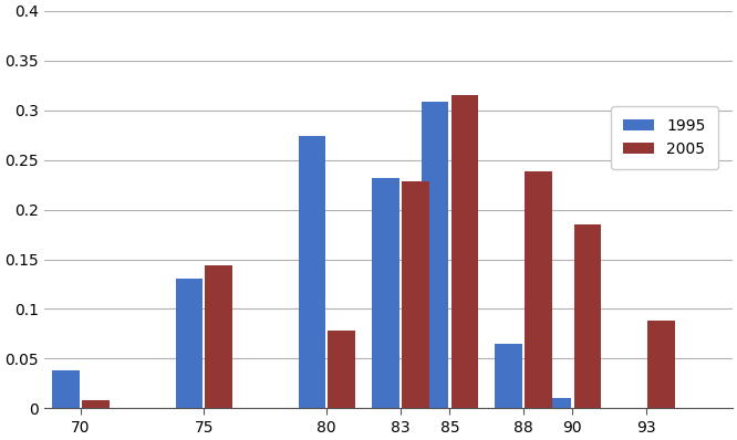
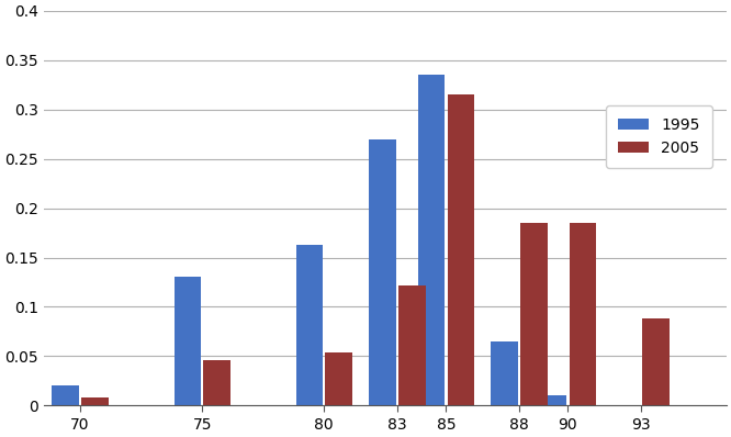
1995/70: 0.038 -> 0.020
2005/75: 0.144 -> 0.046
1995/80: 0.274 -> 0.163
2005/80: 0.078 -> 0.054
1995/83: 0.232 -> 0.270
2005/83: 0.228 -> 0.122
1995/85: 0.308 -> 0.335
2005/88: 0.238 -> 0.185
